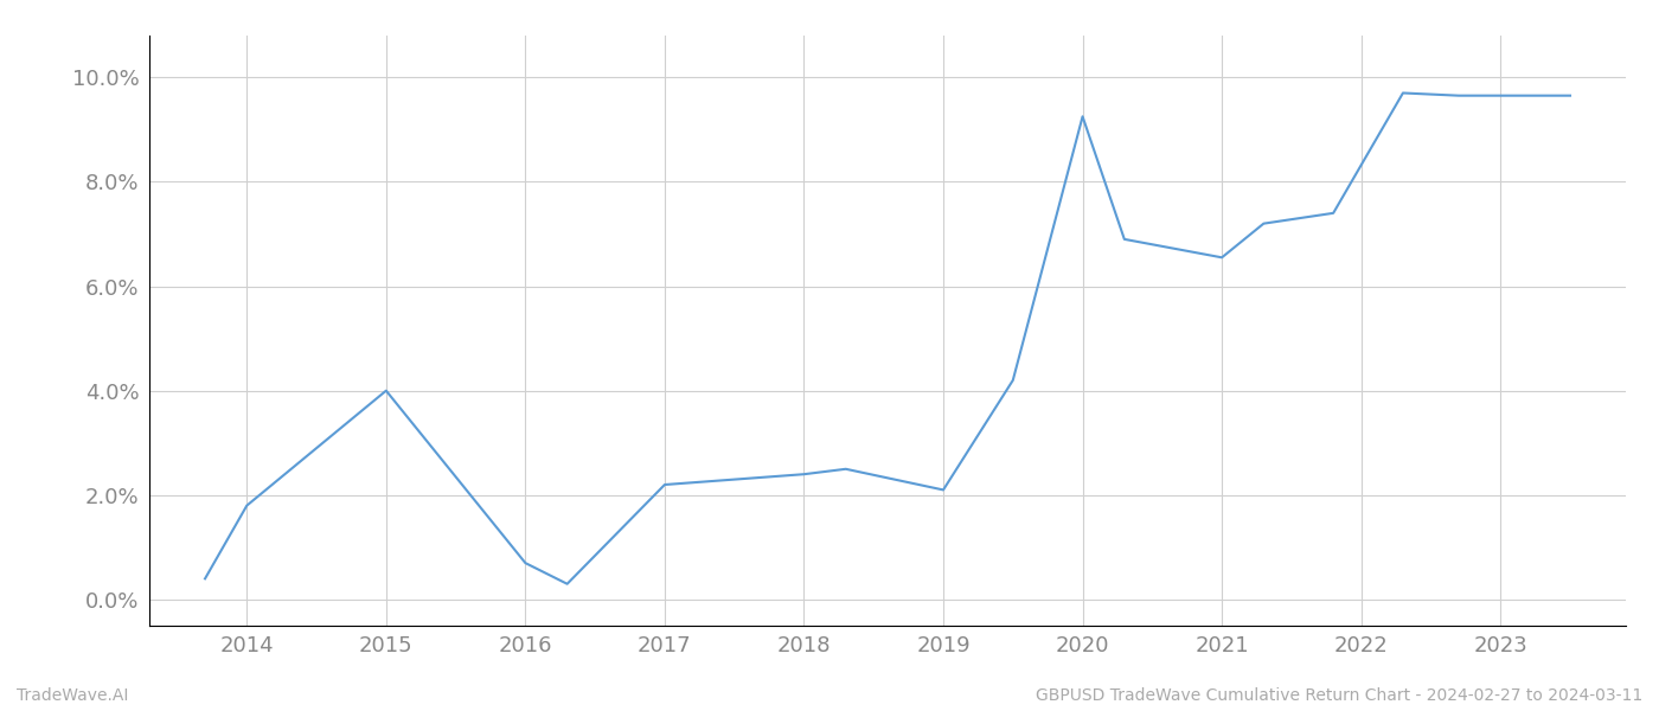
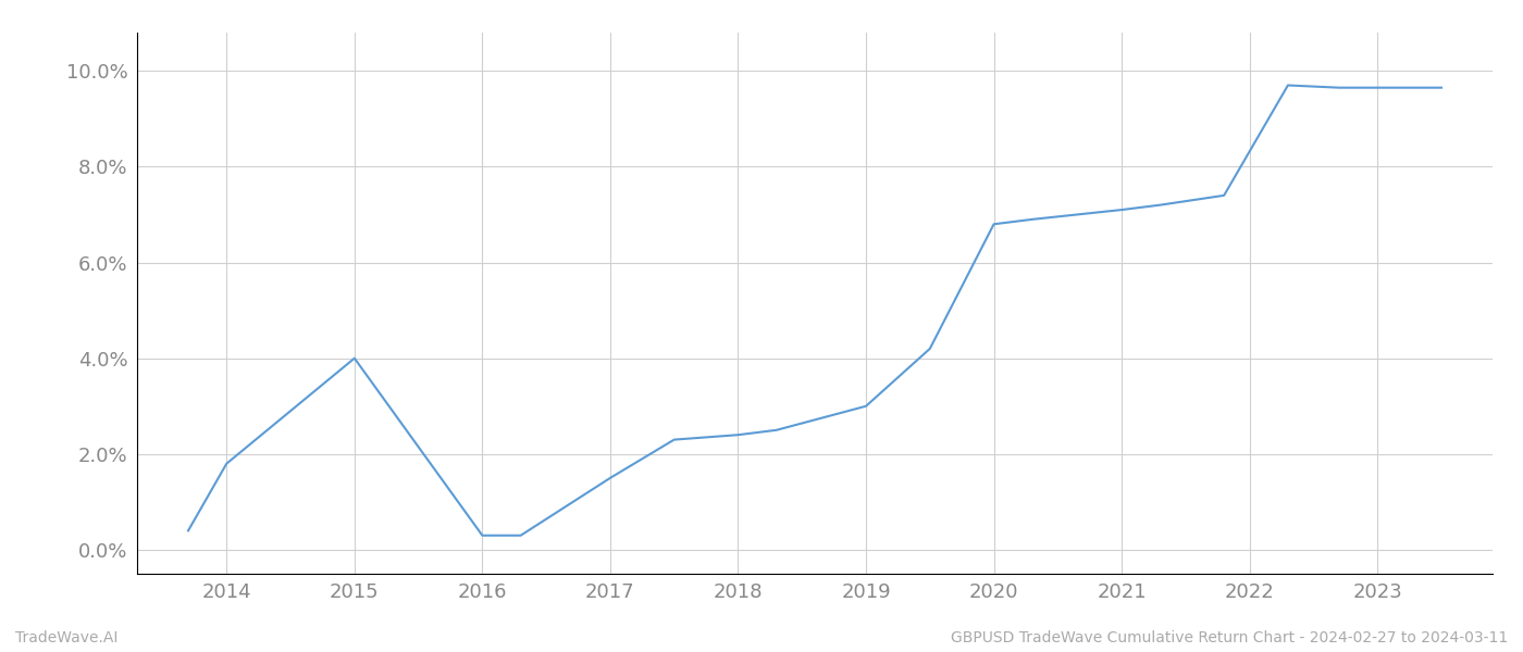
2016: 0.70% -> 0.30%
2017: 2.20% -> 1.50%
2019: 2.10% -> 3.00%
2020: 9.25% -> 6.80%
2021: 6.55% -> 7.10%
